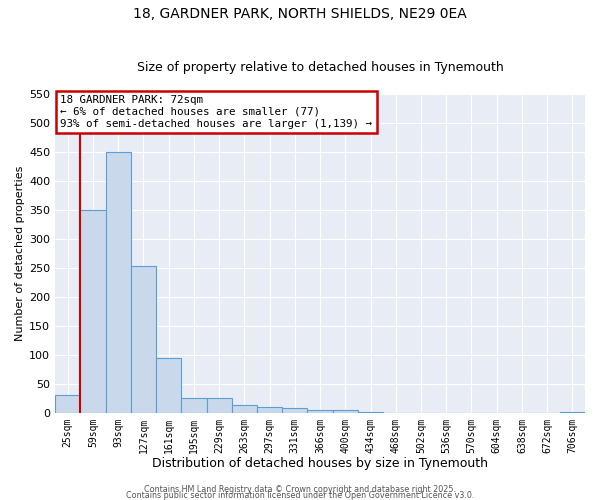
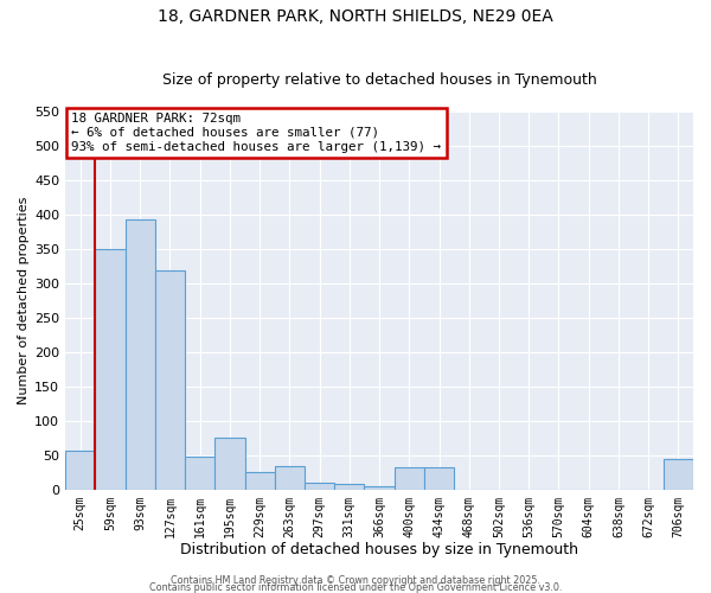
25sqm: 30 -> 56
93sqm: 450 -> 392
127sqm: 253 -> 318
161sqm: 95 -> 48
195sqm: 25 -> 76
263sqm: 13 -> 34
400sqm: 5 -> 32
434sqm: 1 -> 32
706sqm: 1 -> 44
